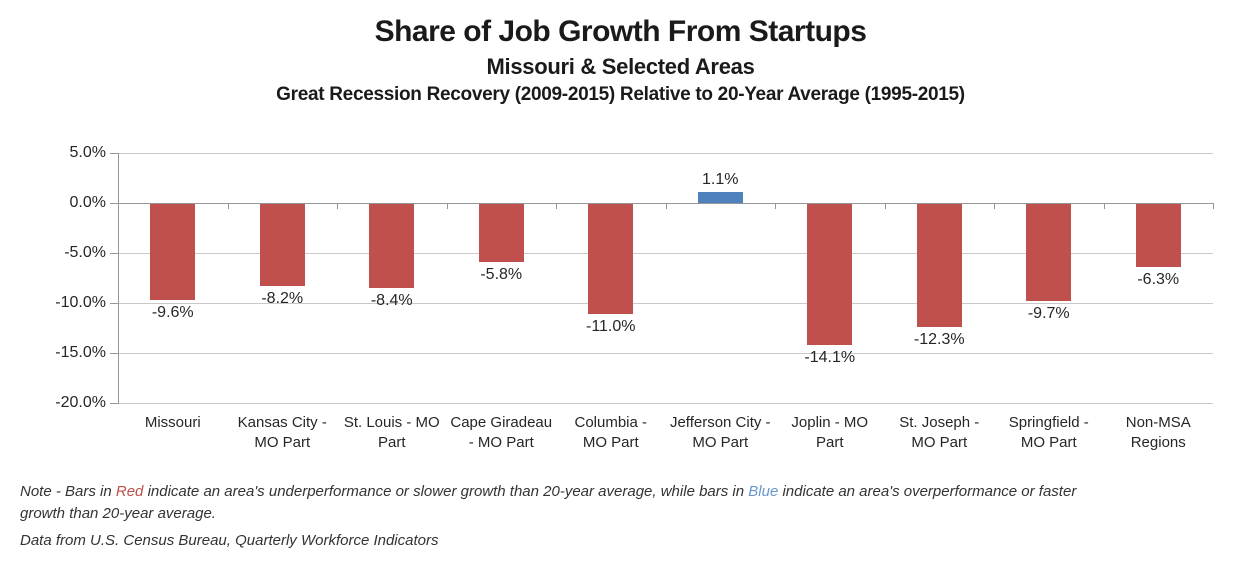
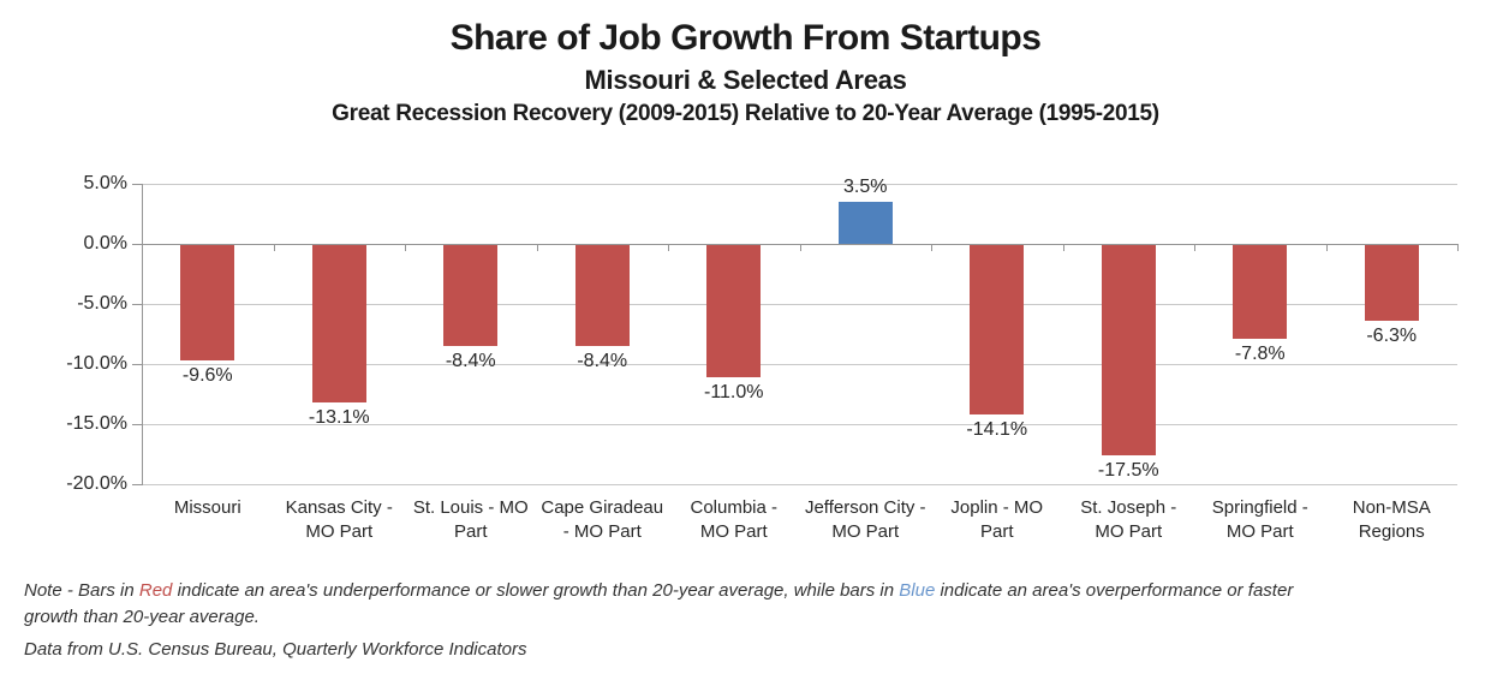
Kansas City - MO Part: -8.2% -> -13.1%
Cape Giradeau - MO Part: -5.8% -> -8.4%
Jefferson City - MO Part: 1.1% -> 3.5%
St. Joseph - MO Part: -12.3% -> -17.5%
Springfield - MO Part: -9.7% -> -7.8%
